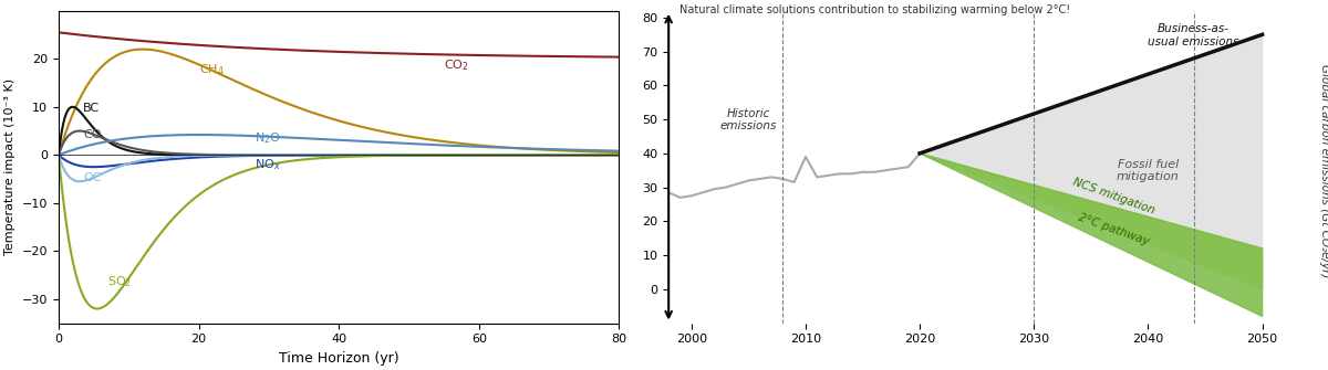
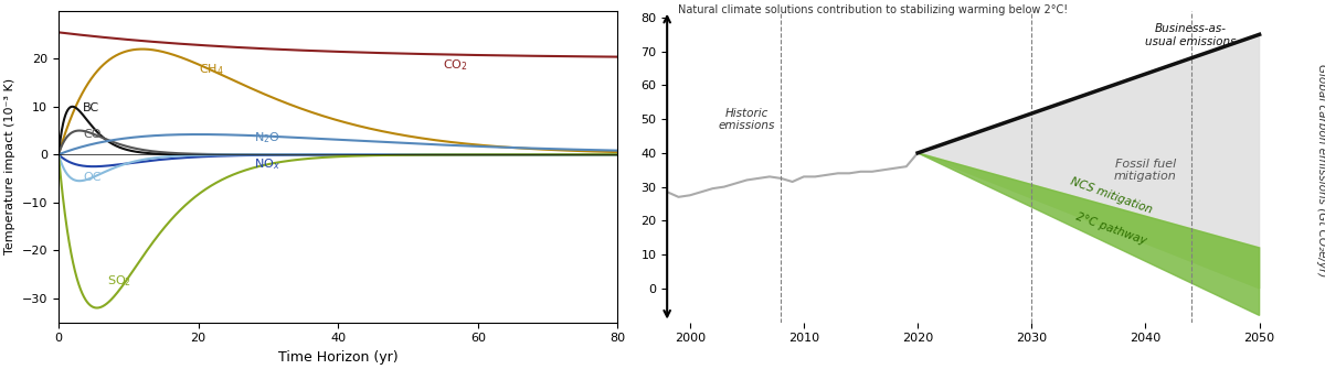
2010: 39.0 -> 33.0
